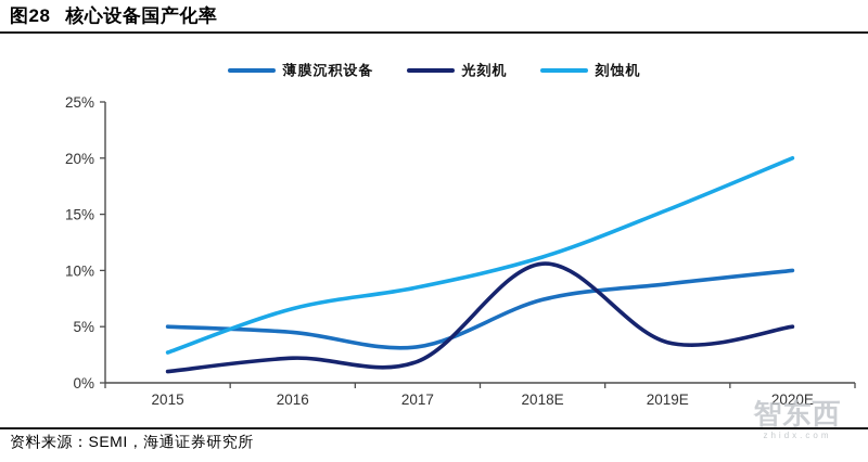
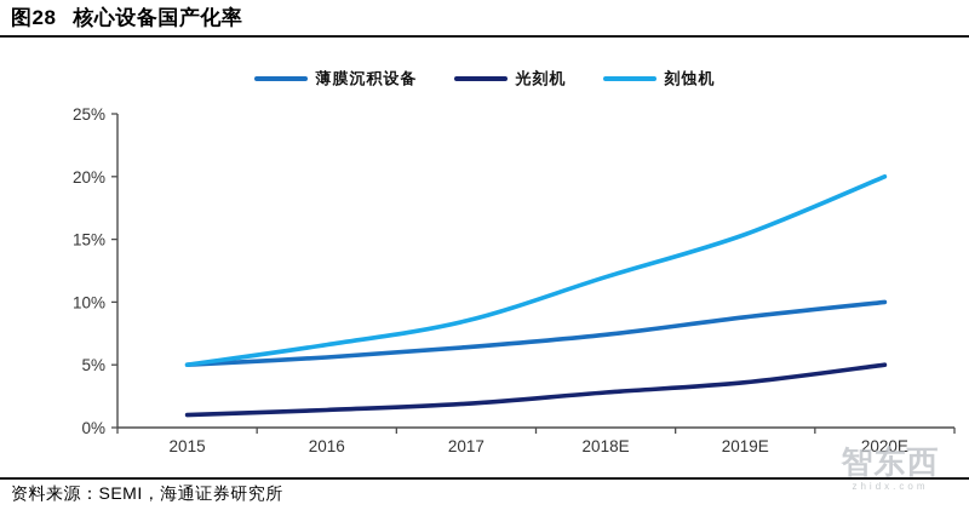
刻蚀机/2015: 2.7% -> 5.0%
薄膜沉积设备/2016: 4.5% -> 5.6%
光刻机/2016: 2.2% -> 1.4%
薄膜沉积设备/2017: 3.2% -> 6.4%
光刻机/2018E: 10.6% -> 2.8%
刻蚀机/2018E: 11.2% -> 12.0%
